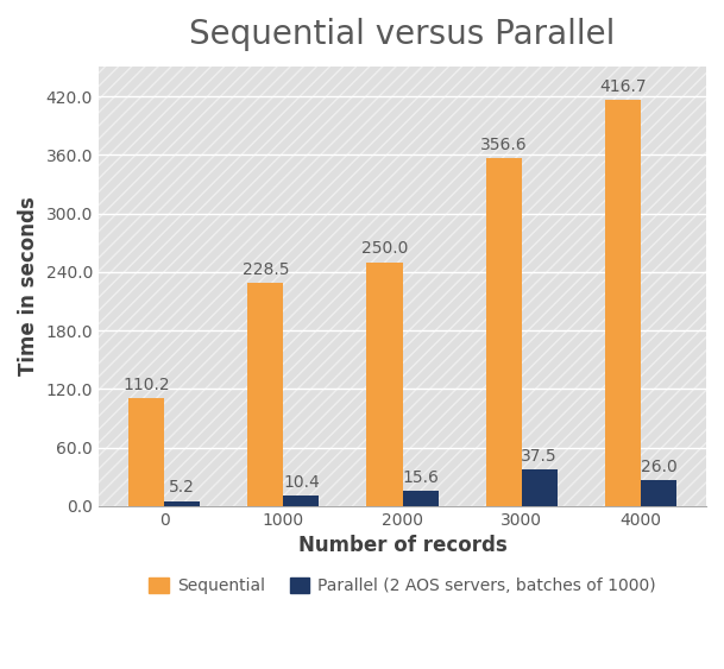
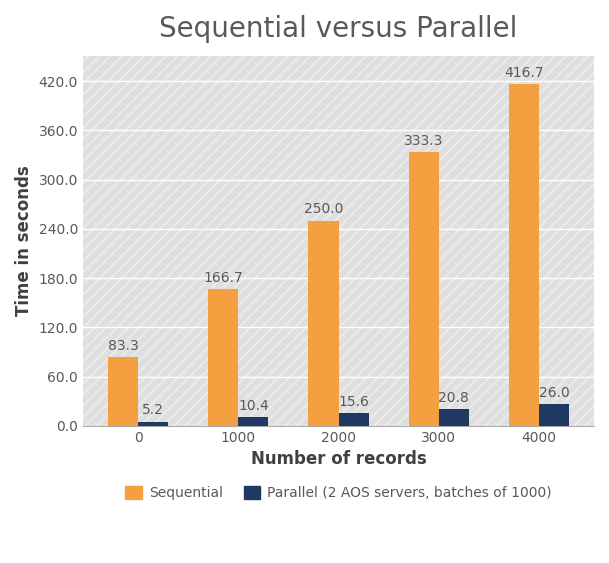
Sequential/0: 110.2 -> 83.3
Sequential/1000: 228.5 -> 166.7
Sequential/3000: 356.6 -> 333.3
Parallel (2 AOS servers, batches of 1000)/3000: 37.5 -> 20.8
